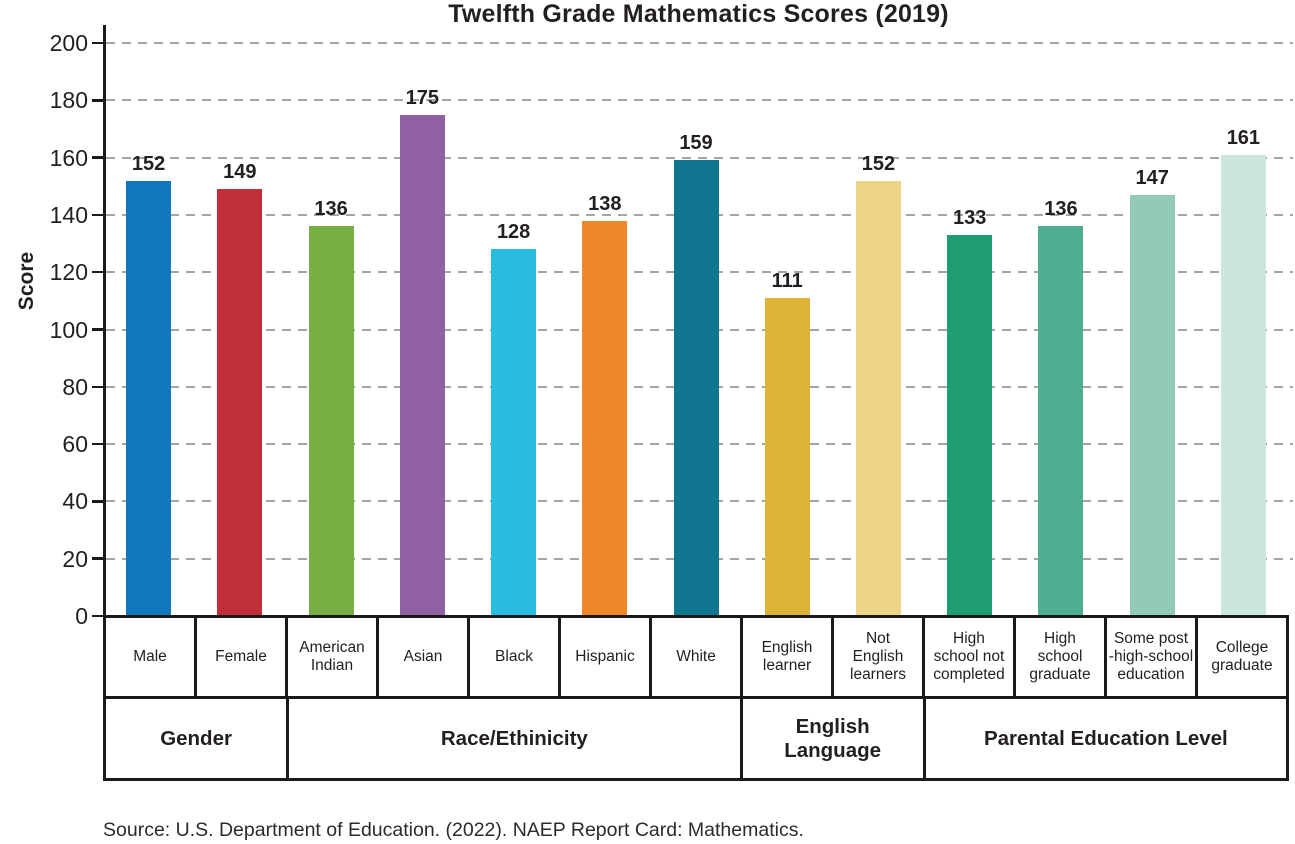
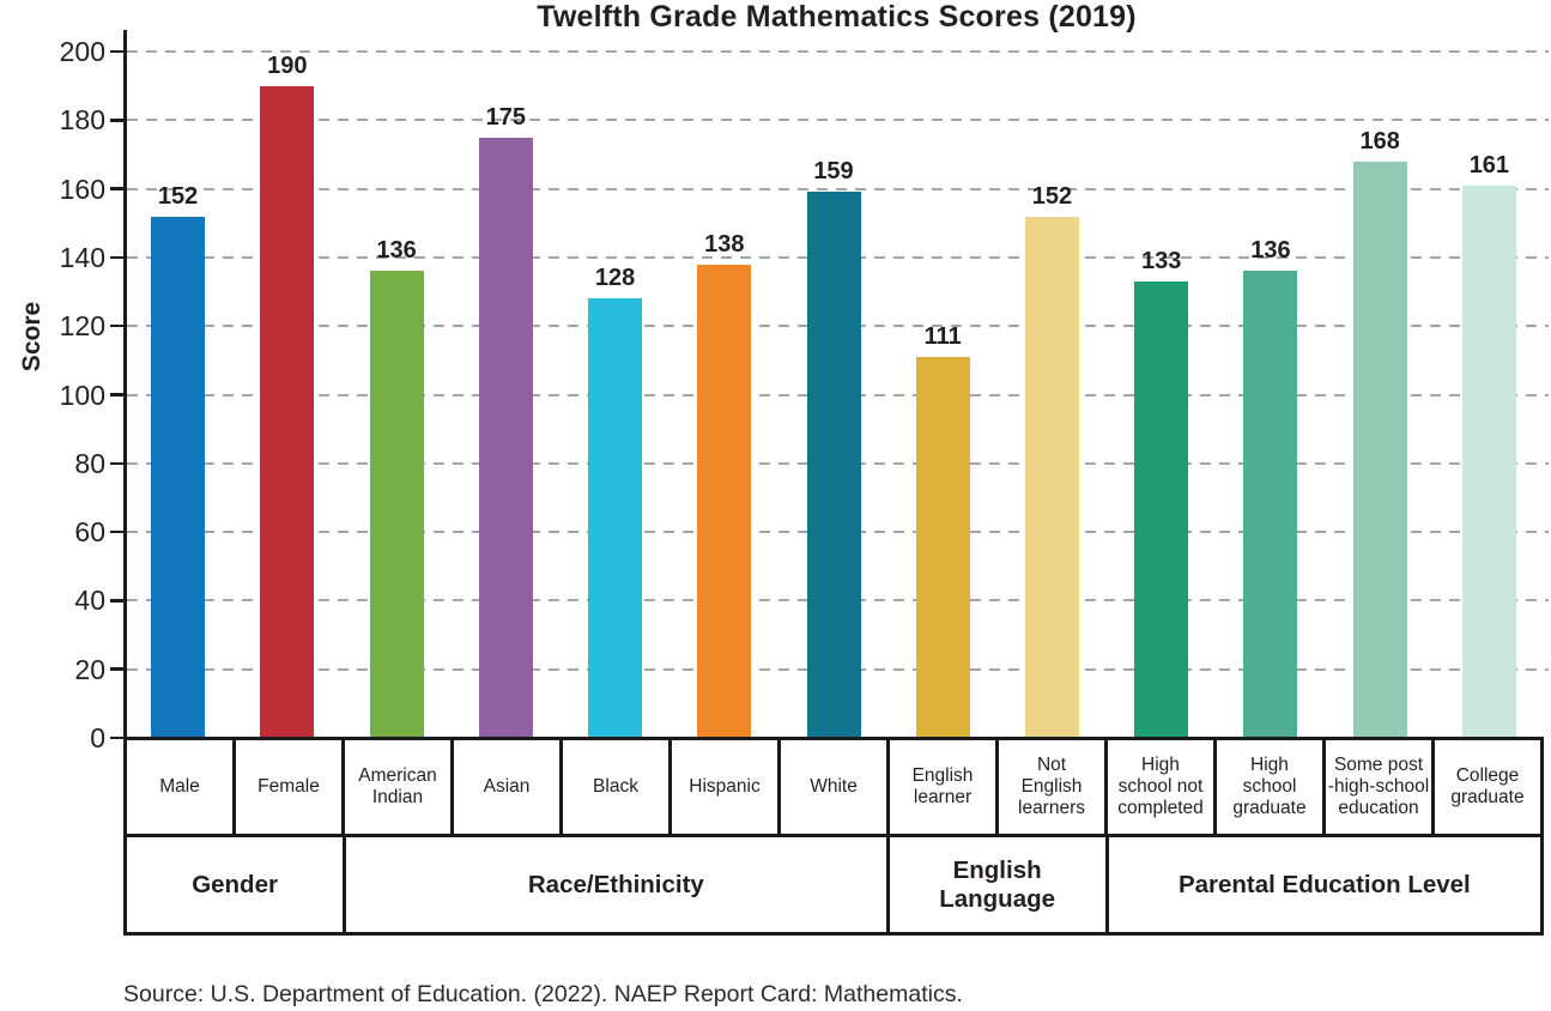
Female: 149 -> 190
Some post -high-school education: 147 -> 168
